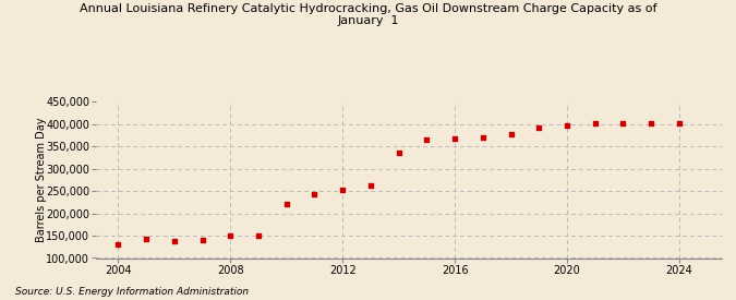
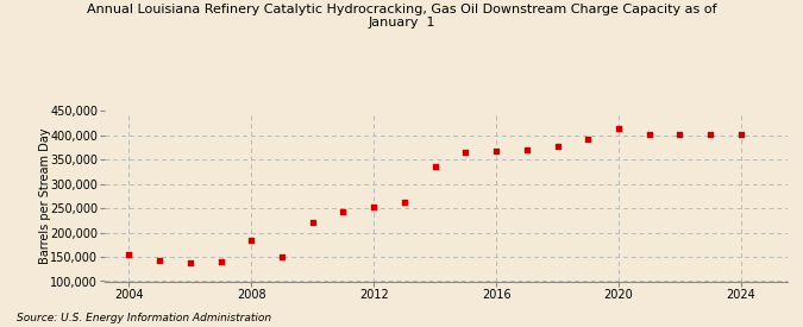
2004: 130,000 -> 155,000
2008: 150,000 -> 185,000
2020: 397,000 -> 415,000
